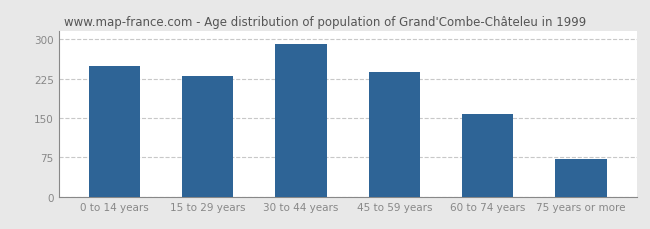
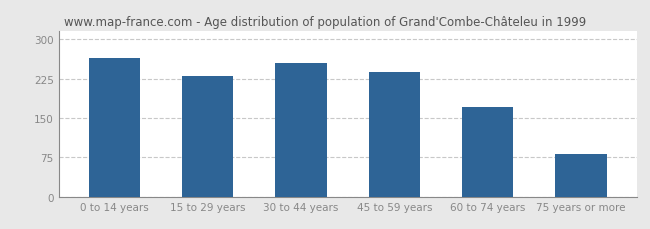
0 to 14 years: 248 -> 264
30 to 44 years: 291 -> 254
60 to 74 years: 157 -> 170
75 years or more: 72 -> 82
